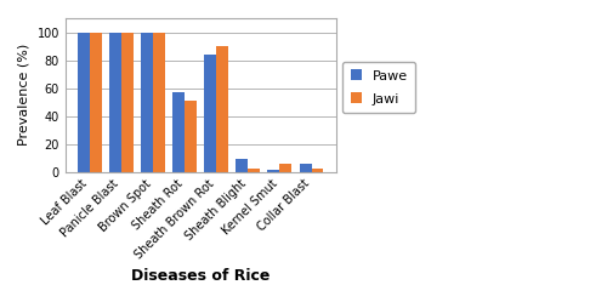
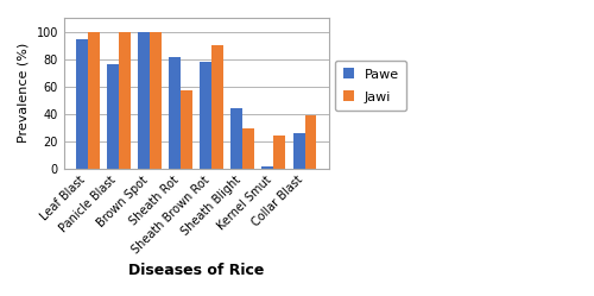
Pawe/Leaf Blast: 100 -> 94
Pawe/Panicle Blast: 100 -> 76
Pawe/Sheath Rot: 57 -> 81
Jawi/Sheath Rot: 51 -> 57
Pawe/Sheath Brown Rot: 84 -> 78
Pawe/Sheath Blight: 9 -> 44
Jawi/Sheath Blight: 2 -> 29
Jawi/Kernel Smut: 6 -> 24
Pawe/Collar Blast: 6 -> 26
Jawi/Collar Blast: 2 -> 39
